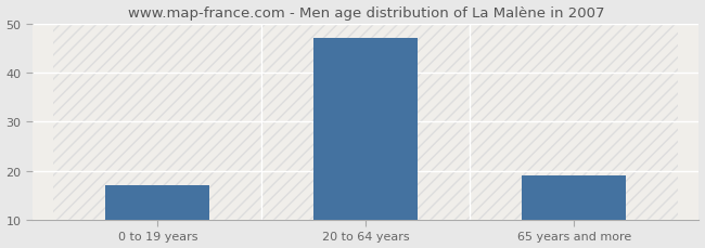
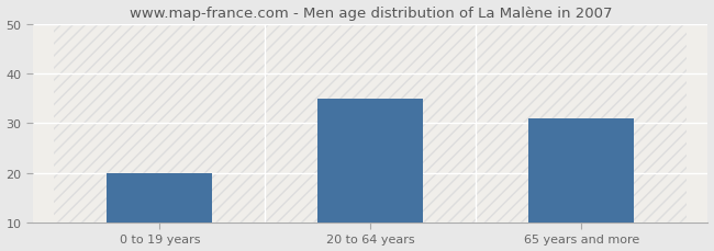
0 to 19 years: 17 -> 20
20 to 64 years: 47 -> 35
65 years and more: 19 -> 31
